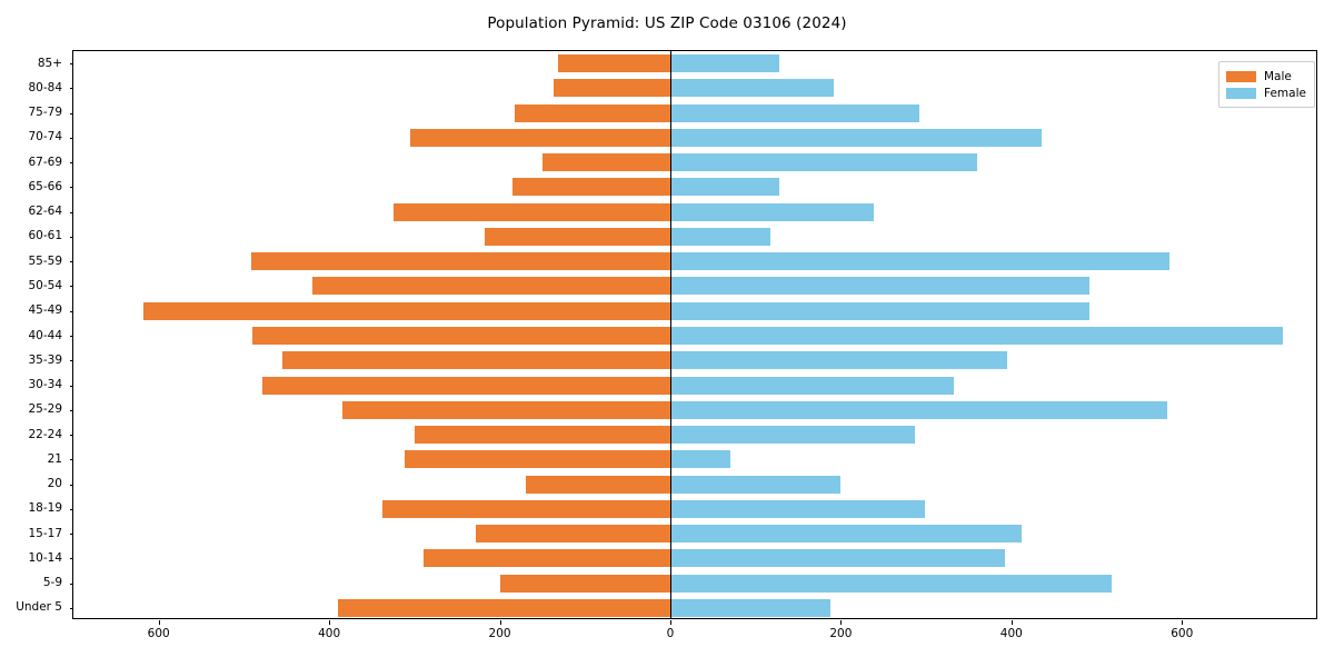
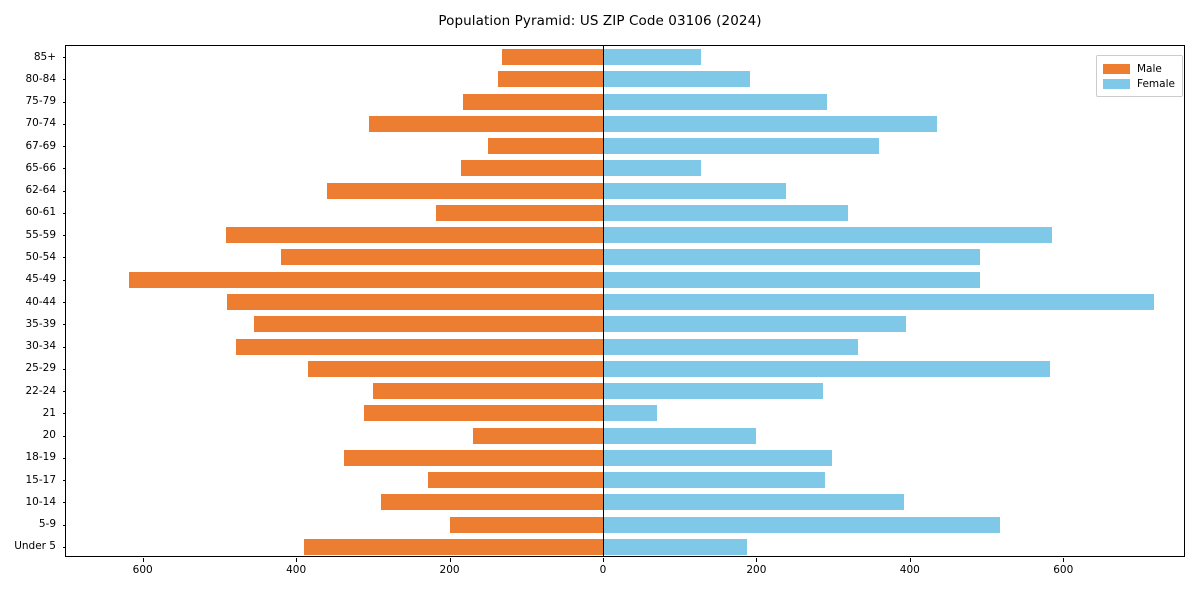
Male/62-64: 320 -> 360
Female/60-61: 120 -> 320
Female/15-17: 410 -> 290
